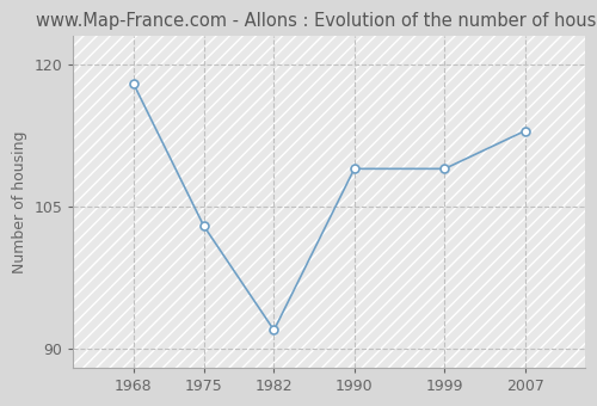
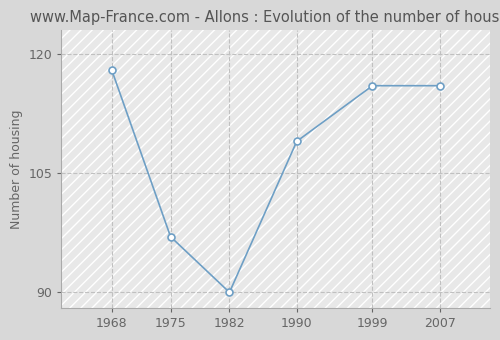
1975: 103 -> 97
1982: 92 -> 90
1999: 109 -> 116
2007: 113 -> 116
